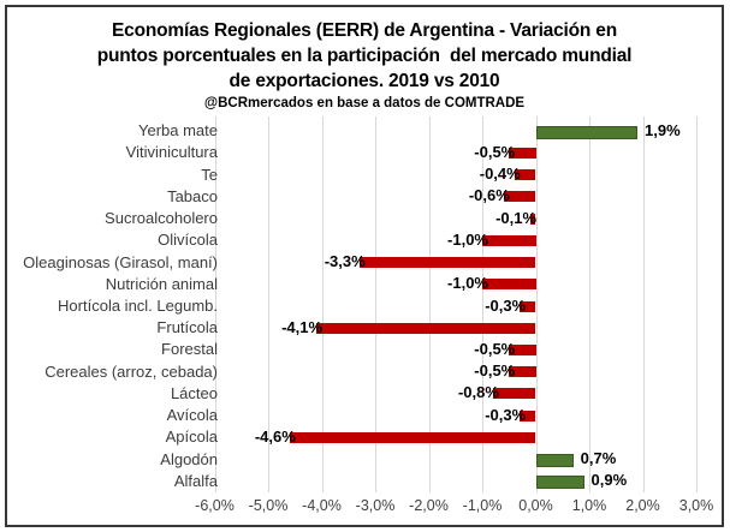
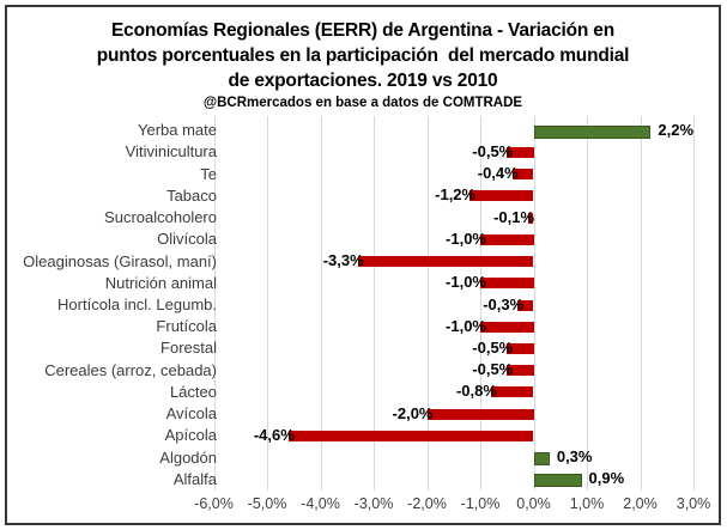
Yerba mate: 1,9% -> 2,2%
Tabaco: -0,6% -> -1,2%
Frutícola: -4,1% -> -1,0%
Avícola: -0,3% -> -2,0%
Algodón: 0,7% -> 0,3%
